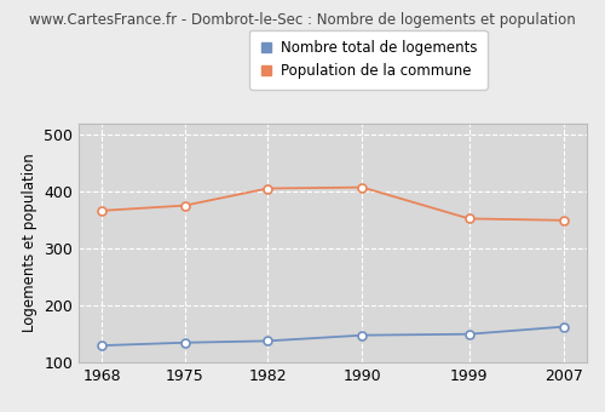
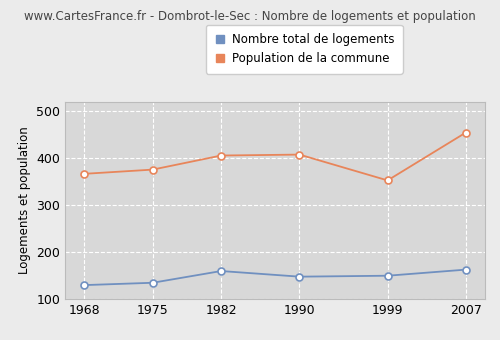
Nombre total de logements/1982: 138 -> 160
Population de la commune/2007: 350 -> 455
